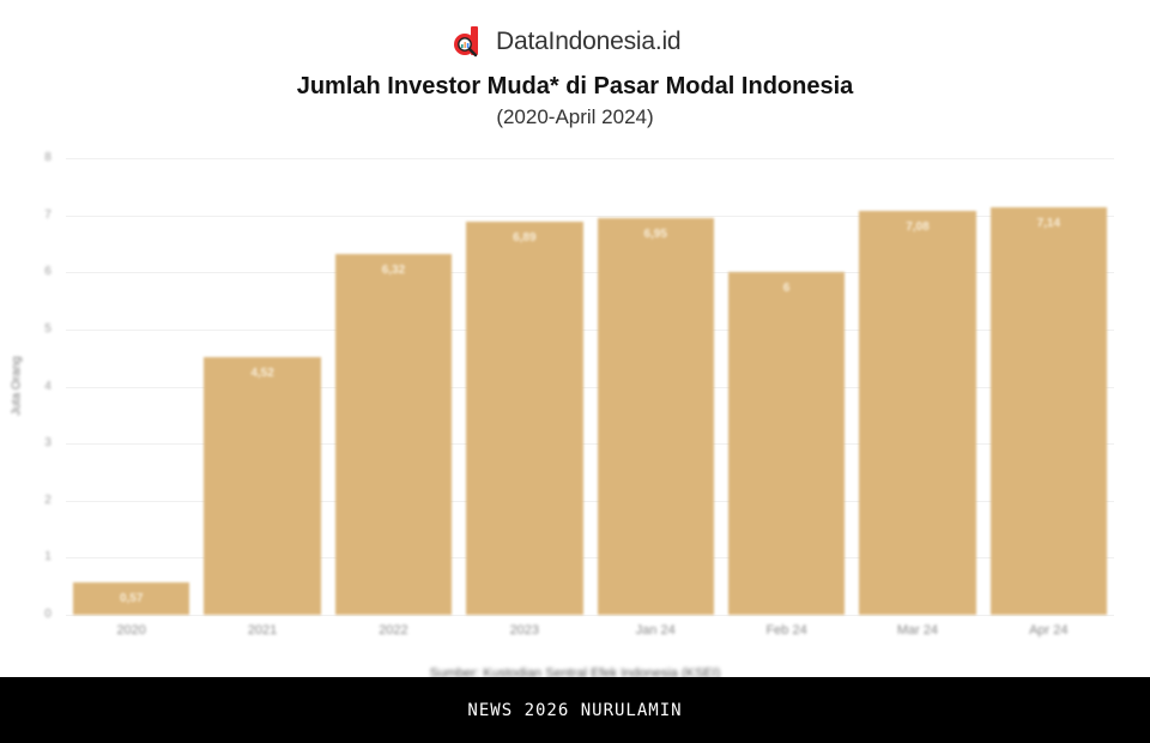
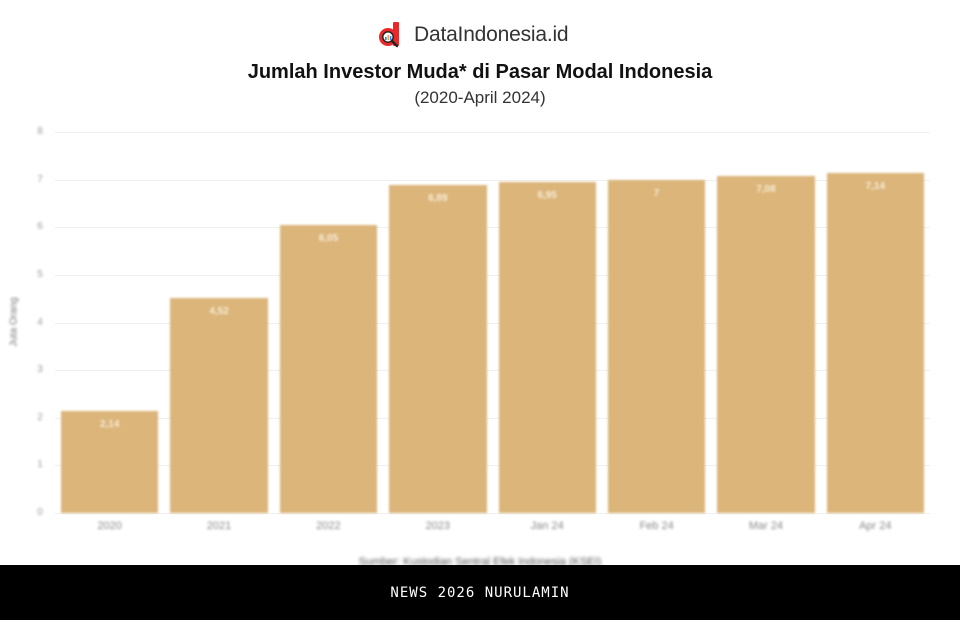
2020: 0,57 -> 2,14
2022: 6,32 -> 6,05
Feb 24: 6 -> 7
